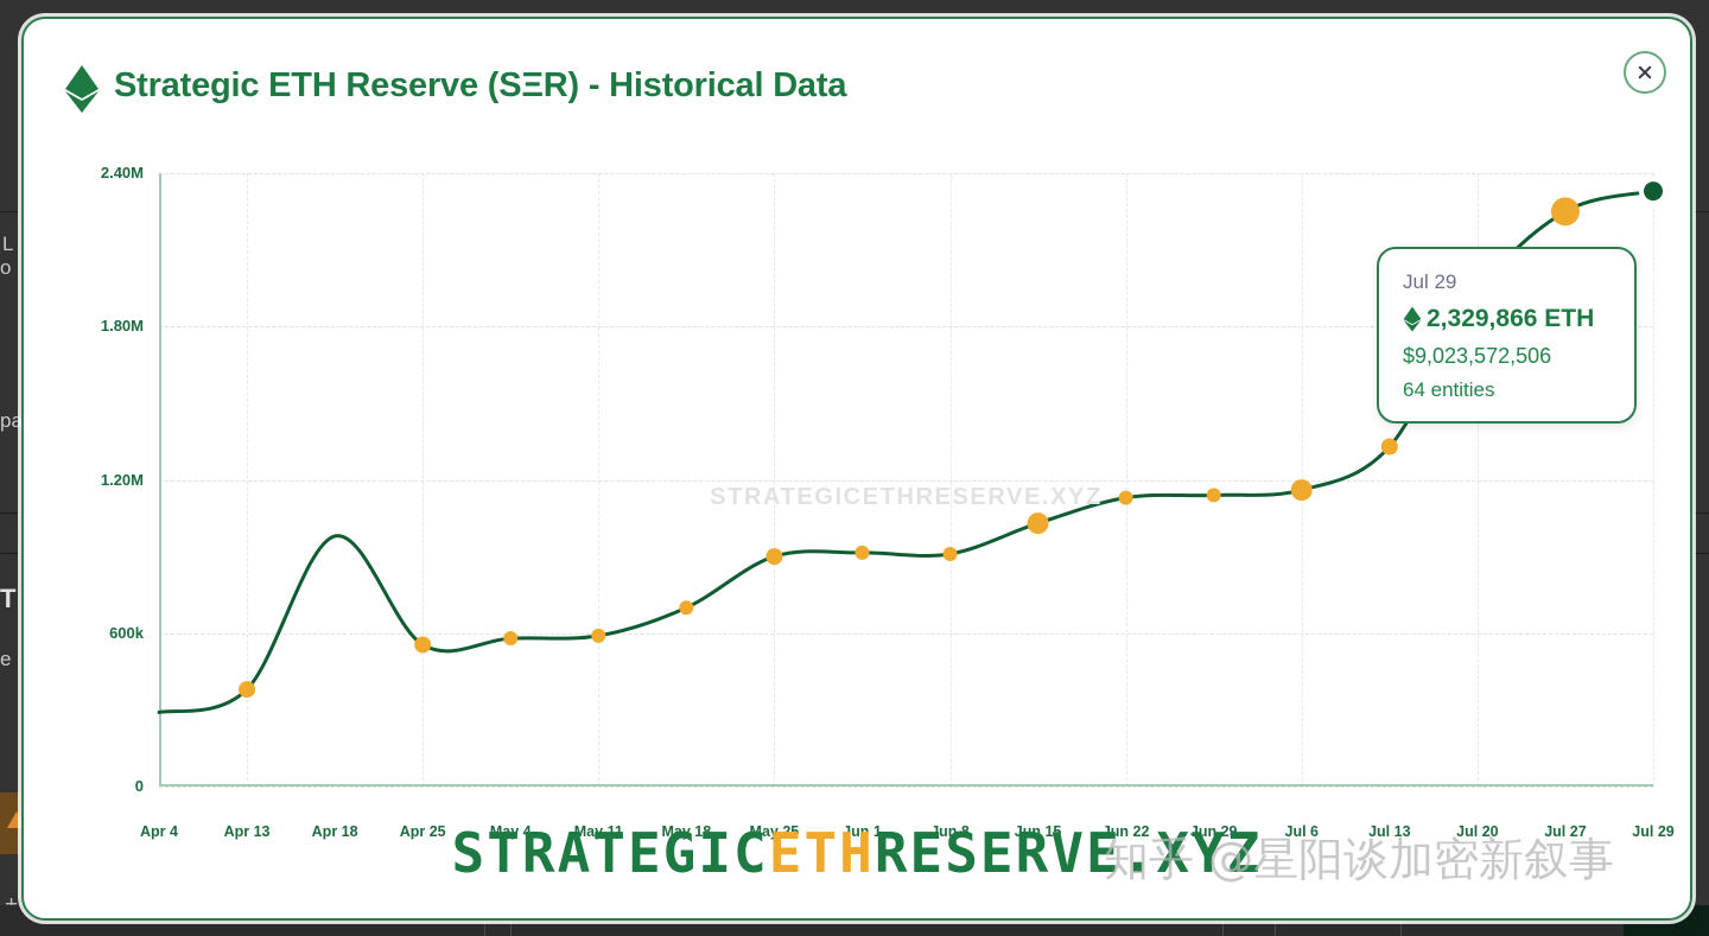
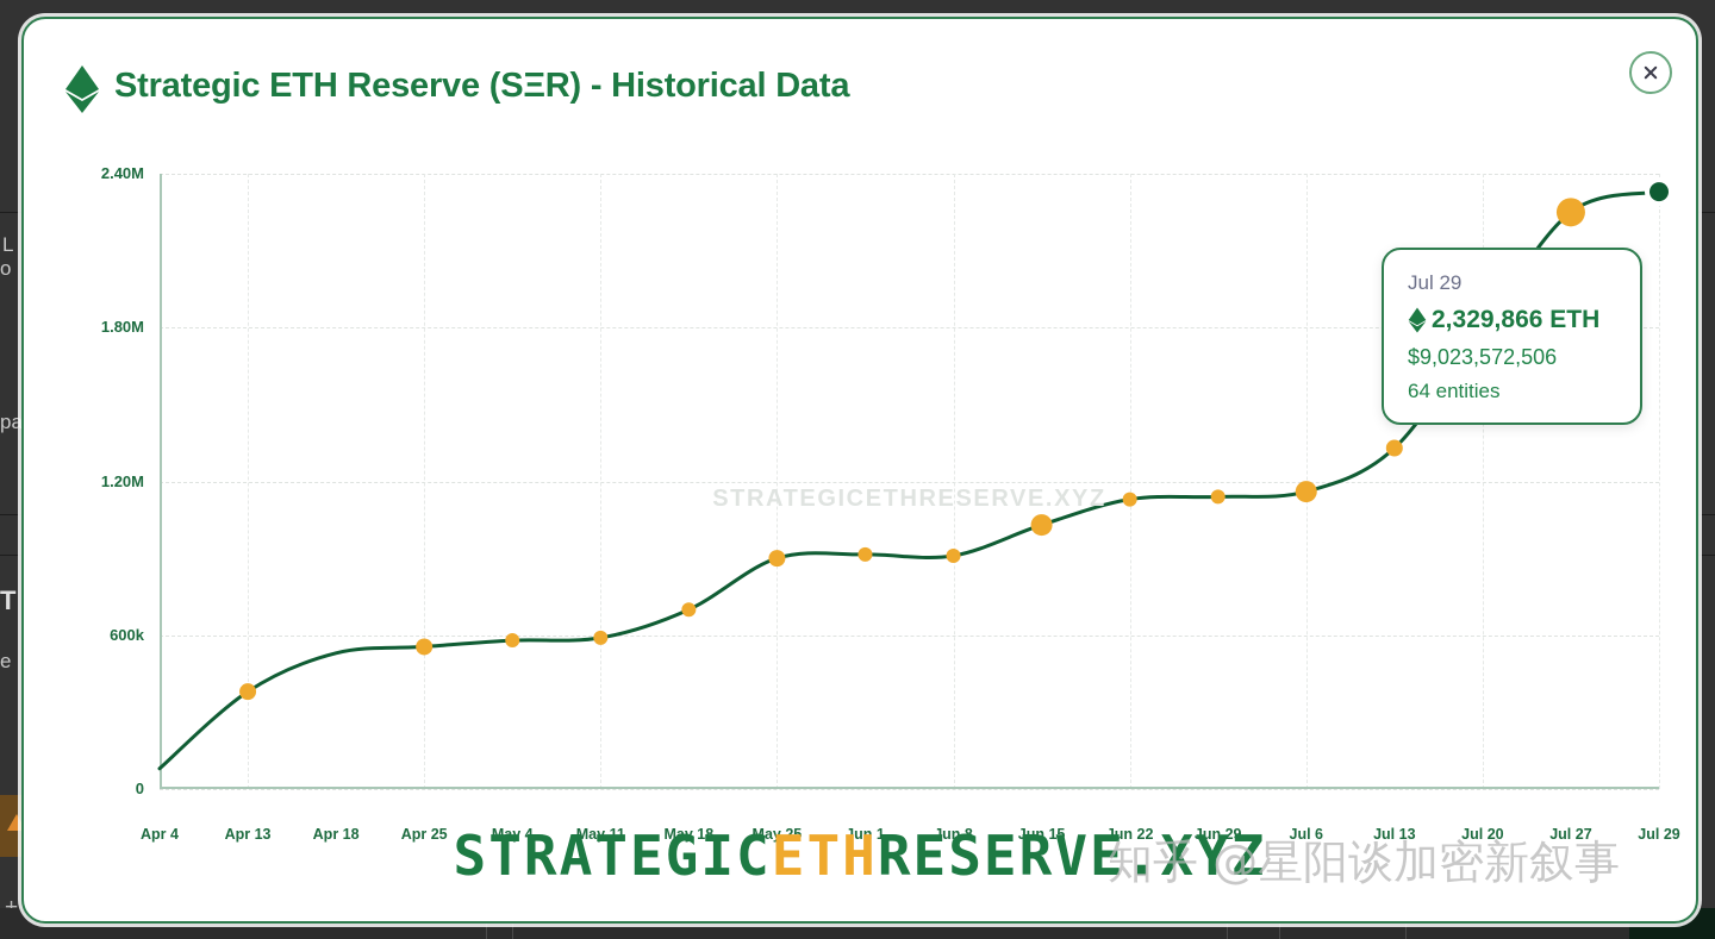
Apr 4: 0.29M -> 0.08M
Apr 18: 0.98M -> 0.53M
Jul 20: 1.93M -> 1.80M
